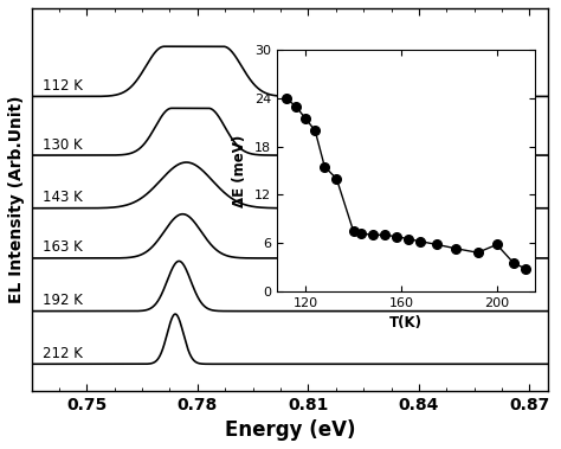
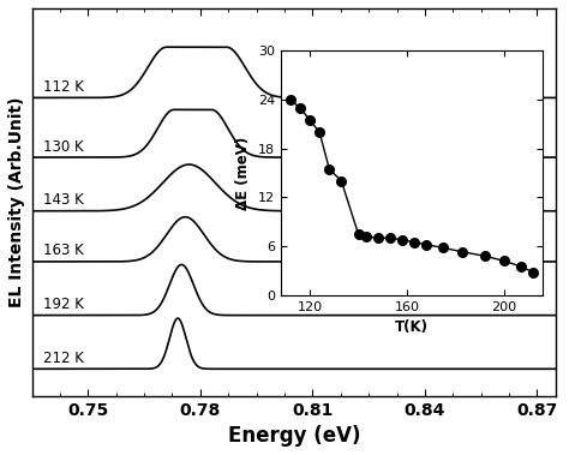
200: 5.8 -> 4.2
